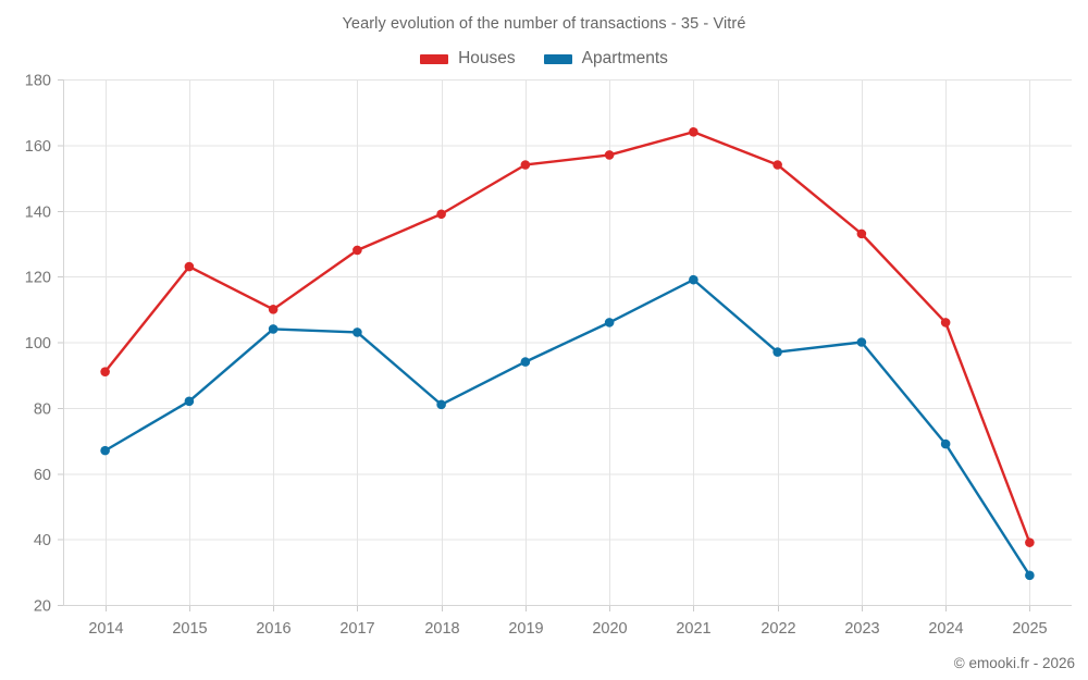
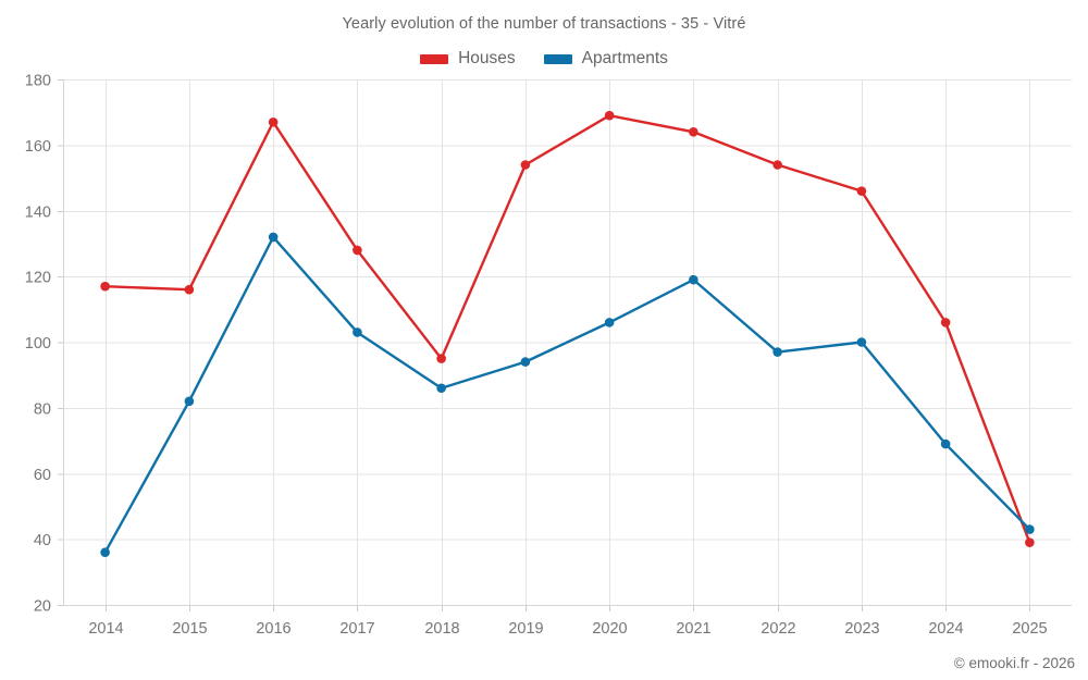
Houses/2014: 91 -> 117
Apartments/2014: 67 -> 36
Houses/2015: 123 -> 116
Houses/2016: 110 -> 167
Apartments/2016: 104 -> 132
Houses/2018: 139 -> 95
Apartments/2018: 81 -> 86
Houses/2020: 157 -> 169
Houses/2023: 133 -> 146
Apartments/2025: 29 -> 43
